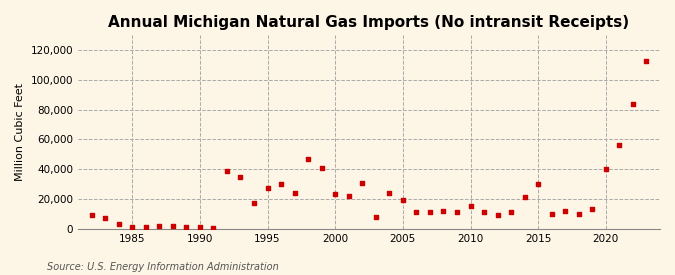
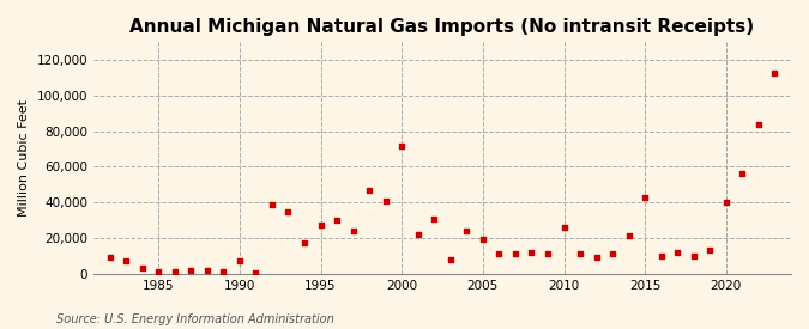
1990: 1,000 -> 7,000
2000: 23,000 -> 72,000
2010: 15,000 -> 26,000
2015: 30,000 -> 43,000
